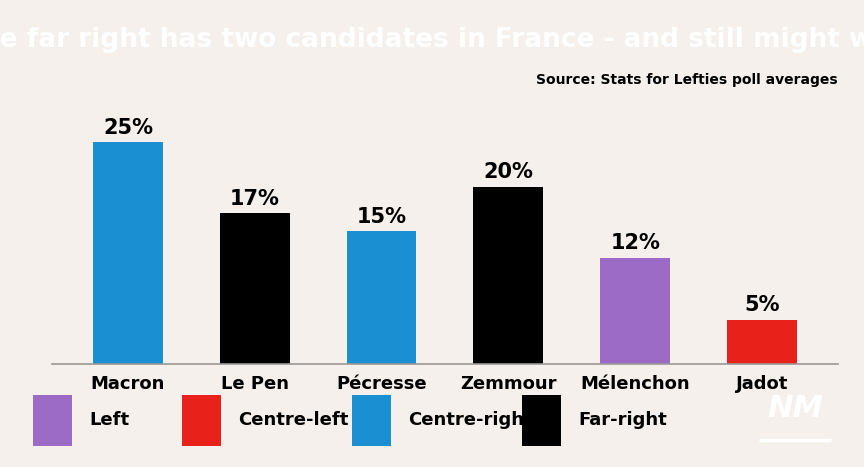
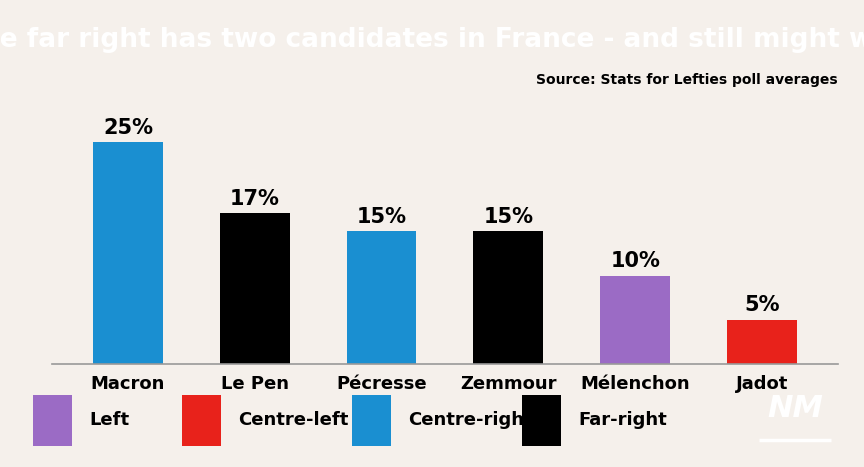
Zemmour: 20% -> 15%
Mélenchon: 12% -> 10%
